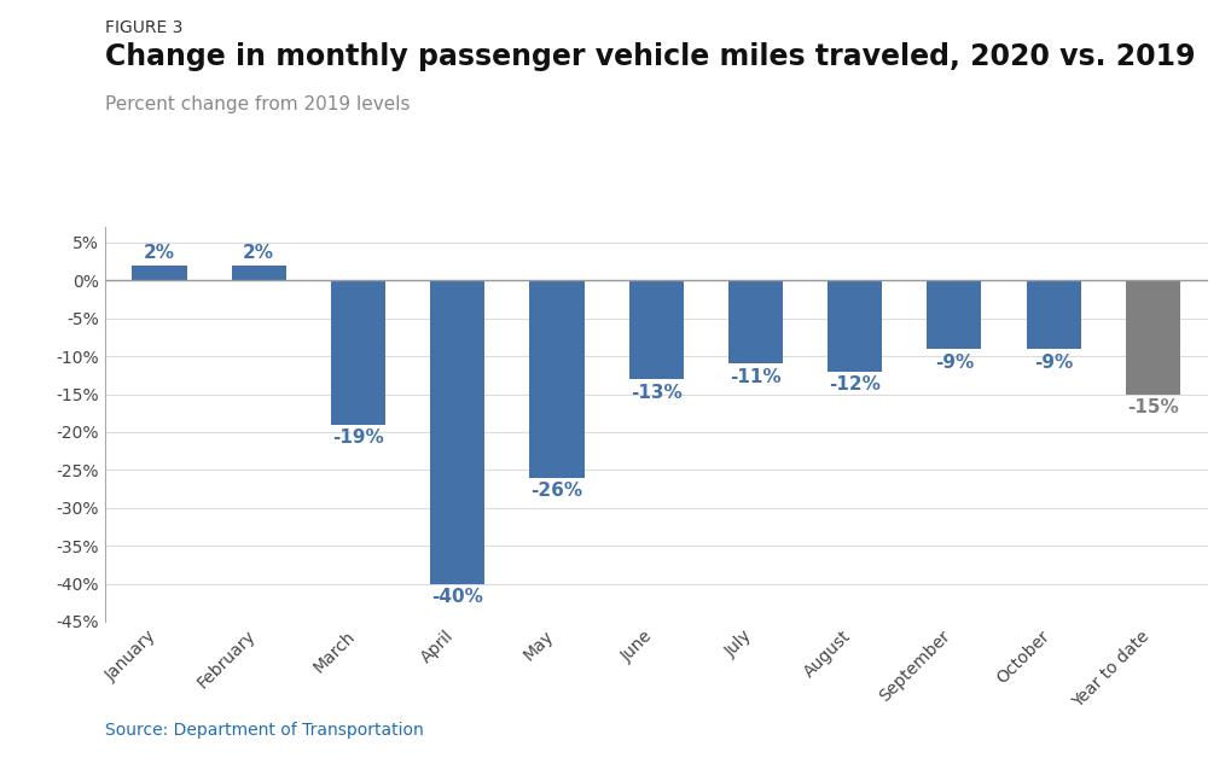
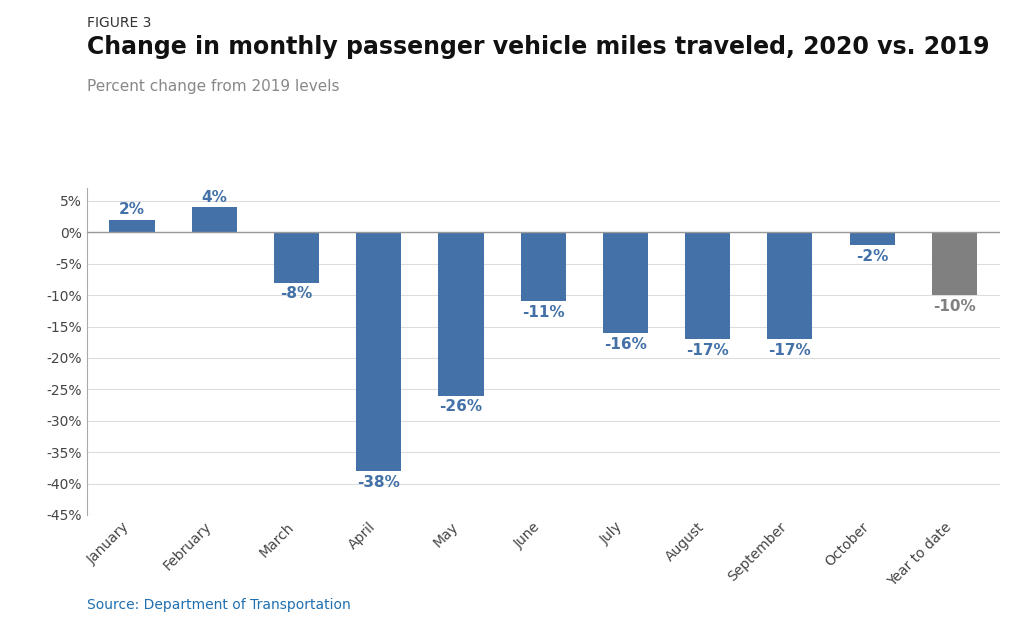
February: 2% -> 4%
March: -19% -> -8%
April: -40% -> -38%
June: -13% -> -11%
July: -11% -> -16%
August: -12% -> -17%
September: -9% -> -17%
October: -9% -> -2%
Year to date: -15% -> -10%
